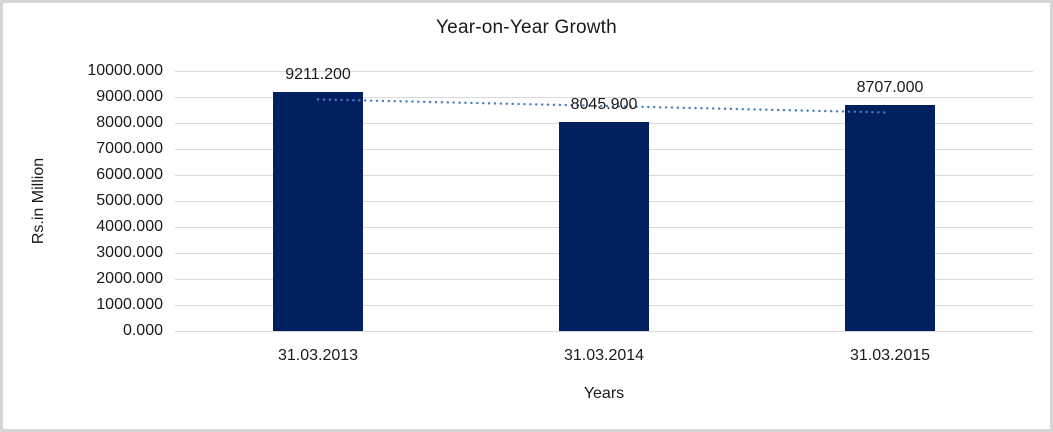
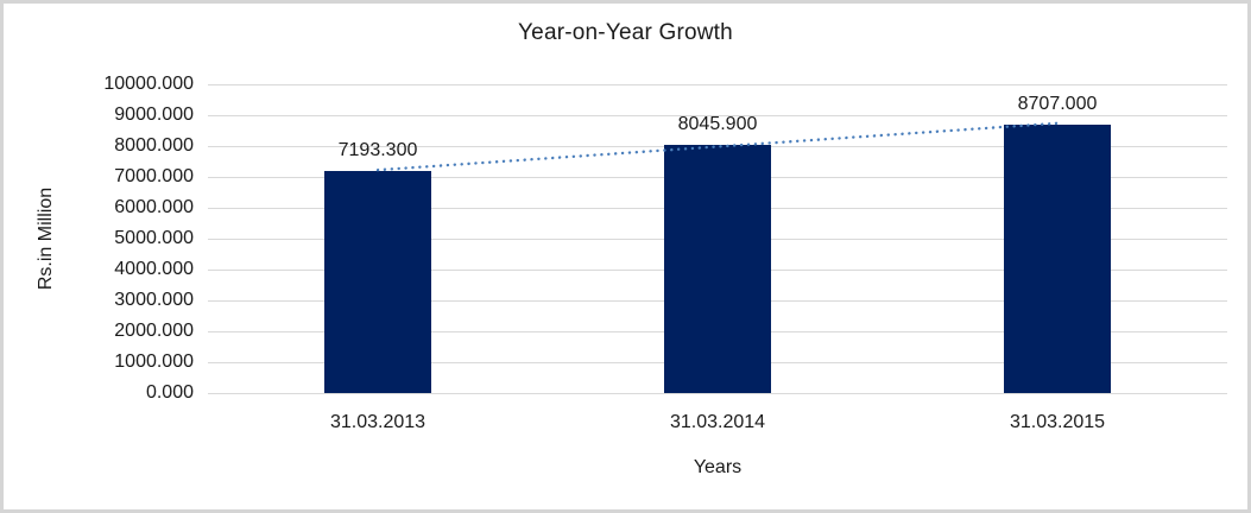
31.03.2013: 9211.200 -> 7193.300
